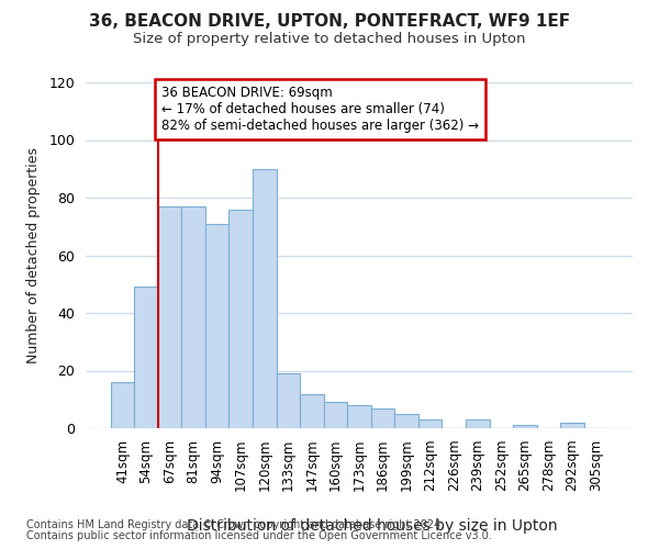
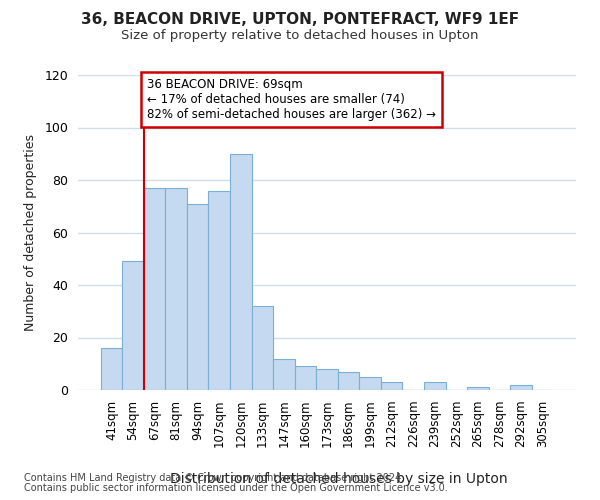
133sqm: 19 -> 32
